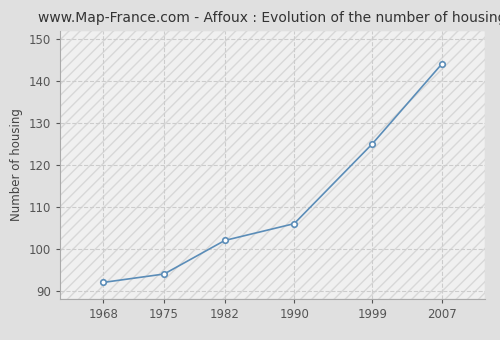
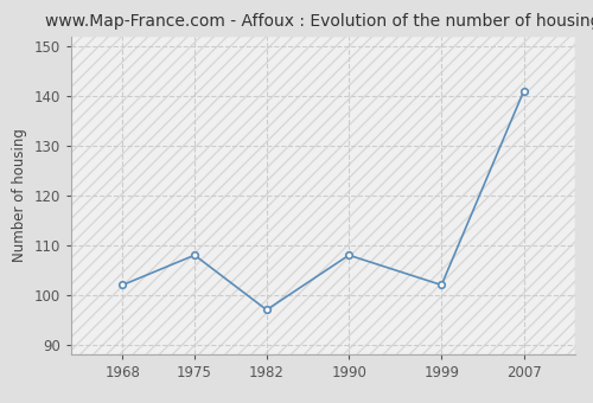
1968: 92 -> 102
1975: 94 -> 108
1982: 102 -> 97
1990: 106 -> 108
1999: 125 -> 102
2007: 144 -> 141
